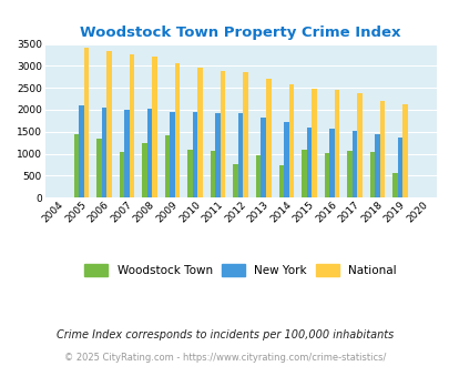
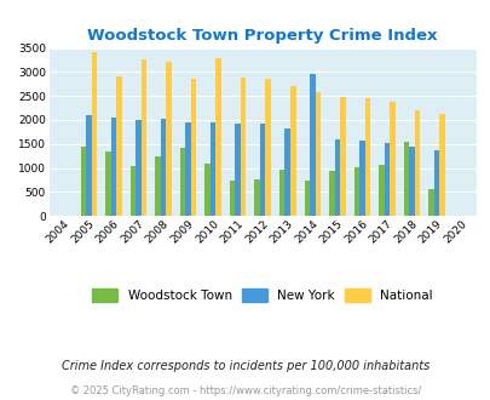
National/2006: 3340 -> 2900
National/2009: 3050 -> 2850
National/2010: 2960 -> 3300
Woodstock Town/2011: 1070 -> 750
New York/2014: 1710 -> 2950
Woodstock Town/2015: 1090 -> 950
Woodstock Town/2018: 1040 -> 1550
